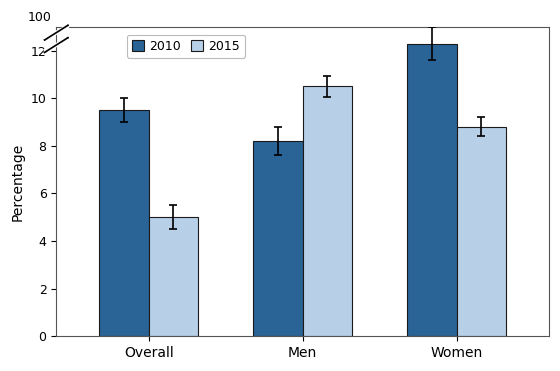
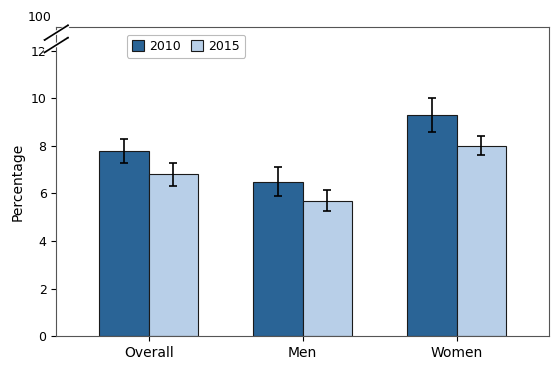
2010/Overall: 9.5 -> 7.8
2015/Overall: 5.0 -> 6.8
2010/Men: 8.2 -> 6.5
2015/Men: 10.5 -> 5.7
2010/Women: 12.3 -> 9.3
2015/Women: 8.8 -> 8.0
